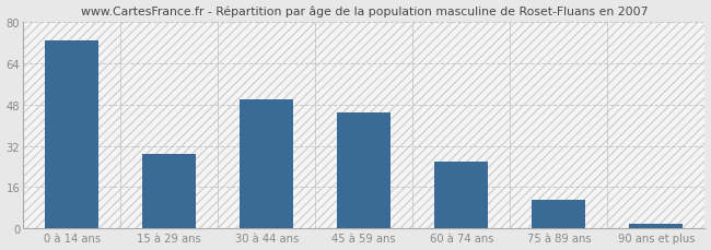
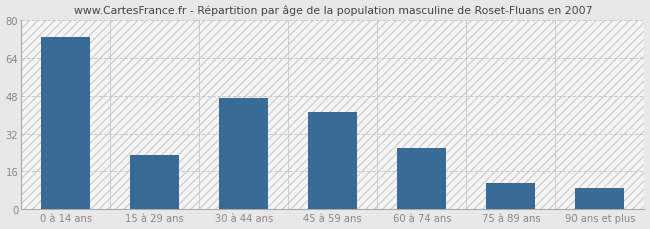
15 à 29 ans: 29 -> 23
30 à 44 ans: 50 -> 47
45 à 59 ans: 45 -> 41
90 ans et plus: 2 -> 9
